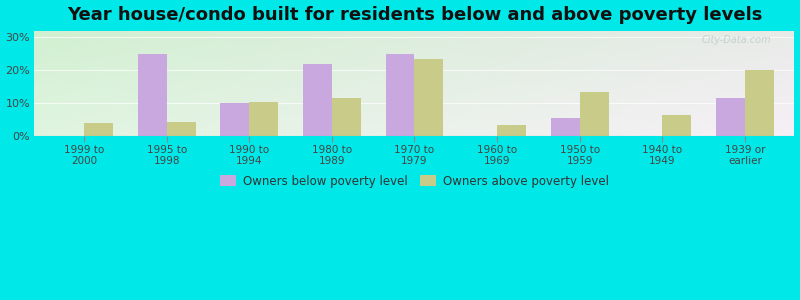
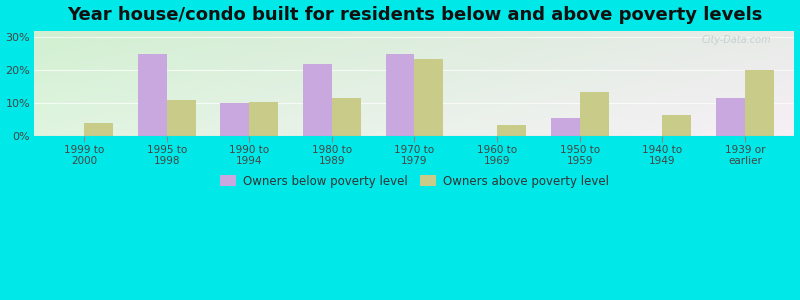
Owners above poverty level/1995 to 1998: 4.5% -> 11.0%
